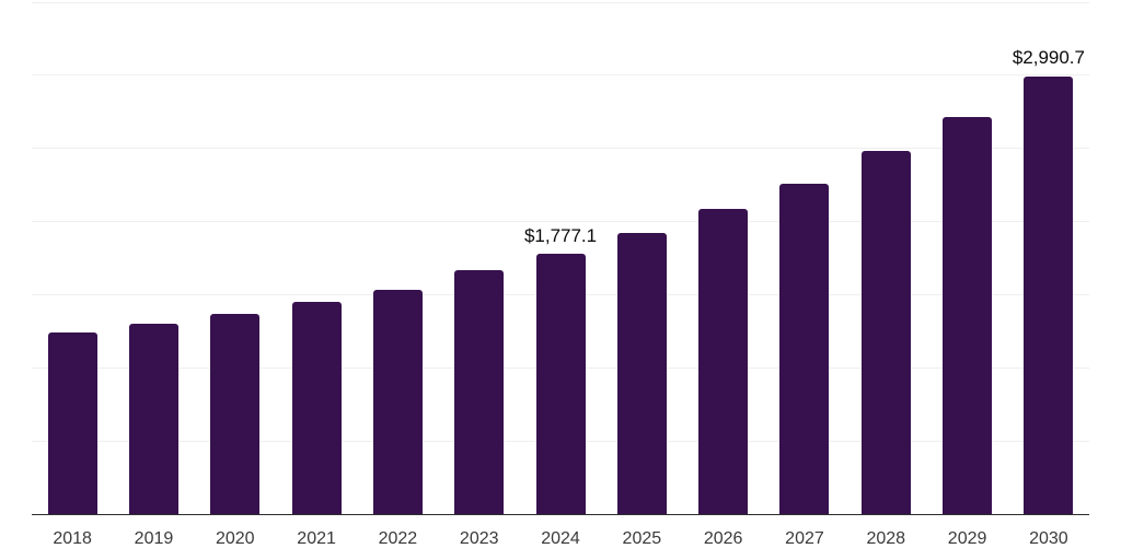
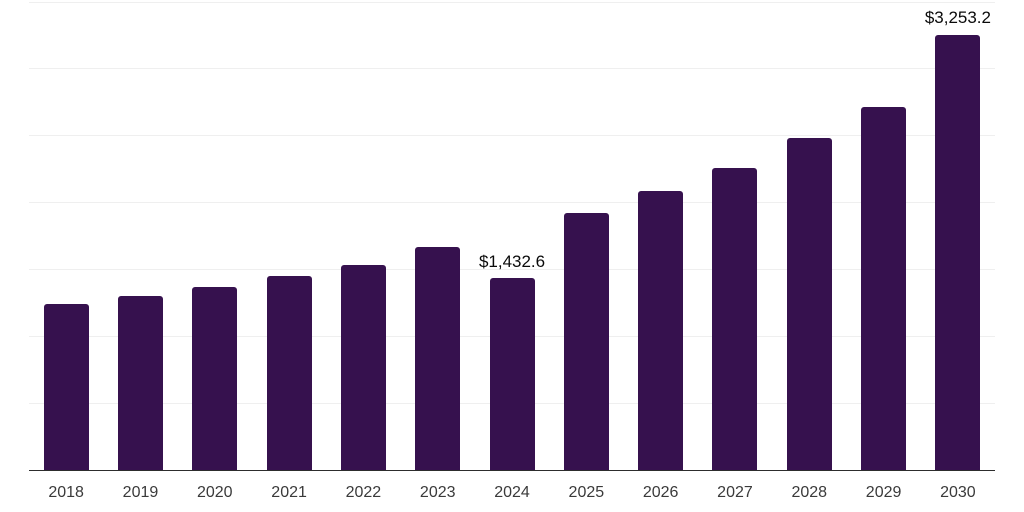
2024: $1,777.1 -> $1,432.6
2030: $2,990.7 -> $3,253.2
